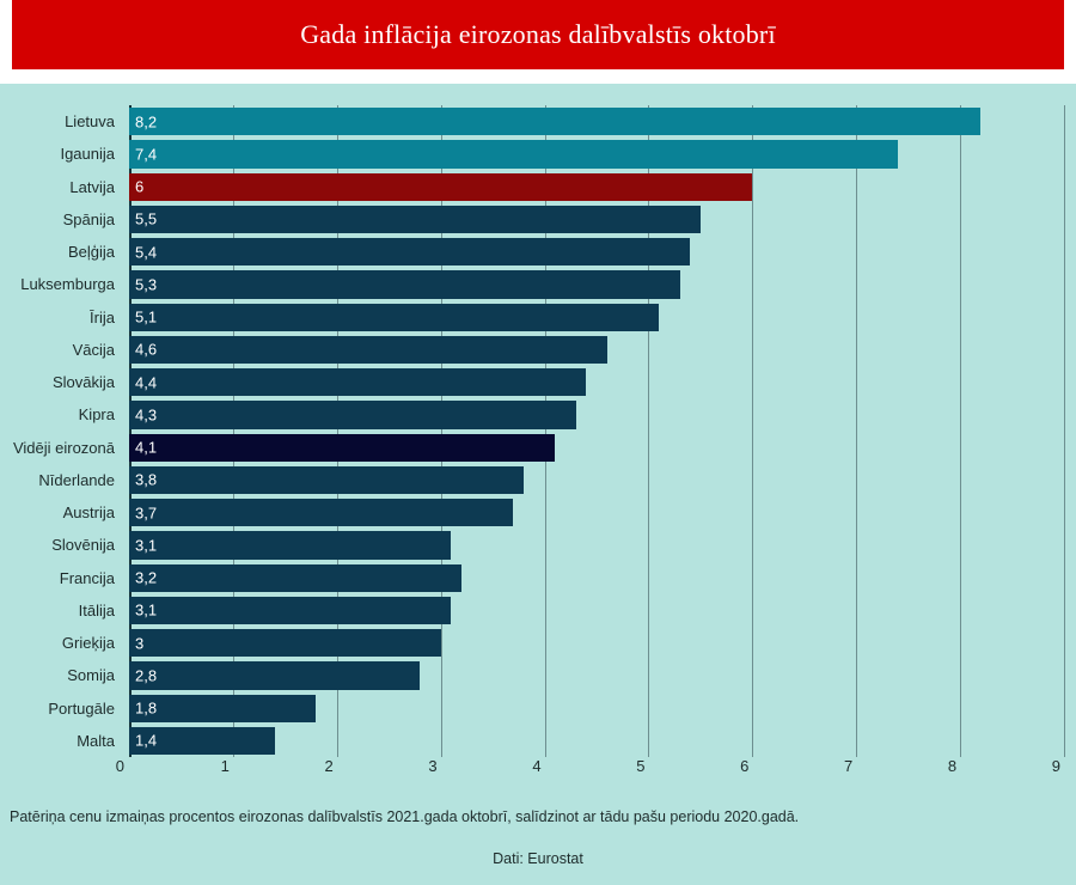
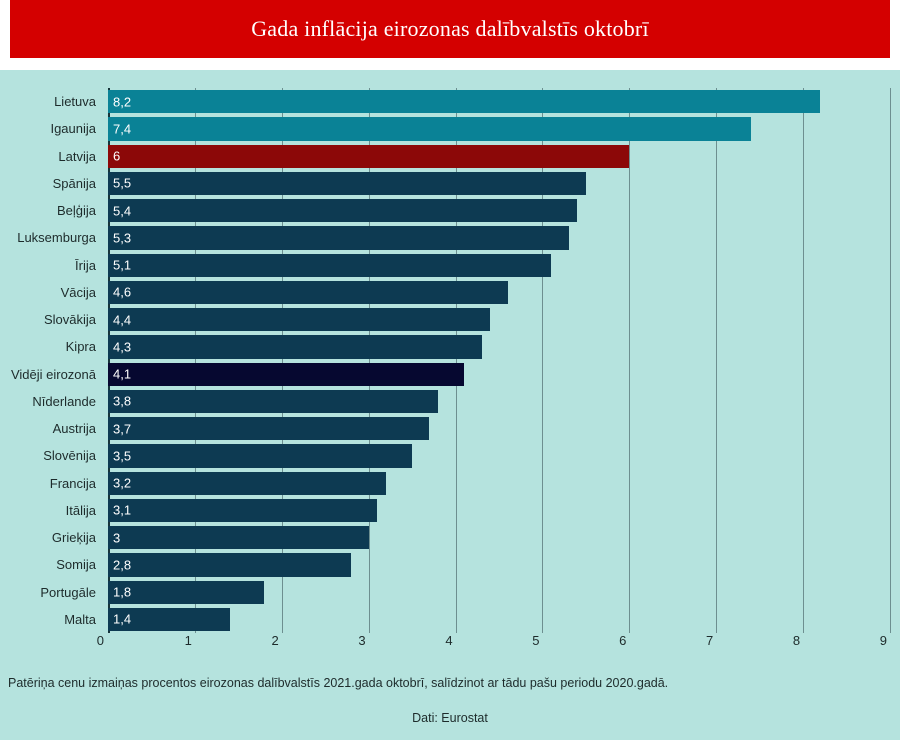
Slovēnija: 3,1 -> 3,5
